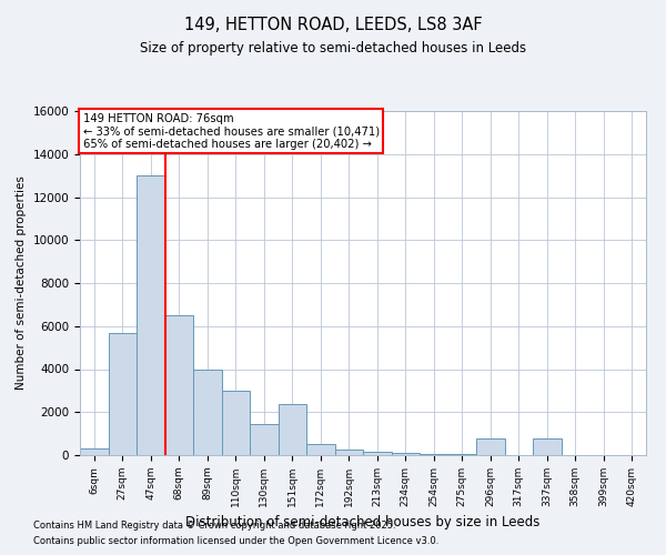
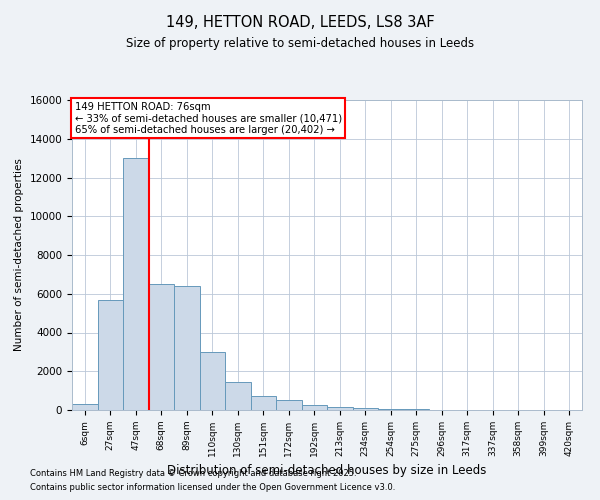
89sqm: 4000 -> 6400
151sqm: 2400 -> 700
296sqm: 800 -> 0
337sqm: 800 -> 0
